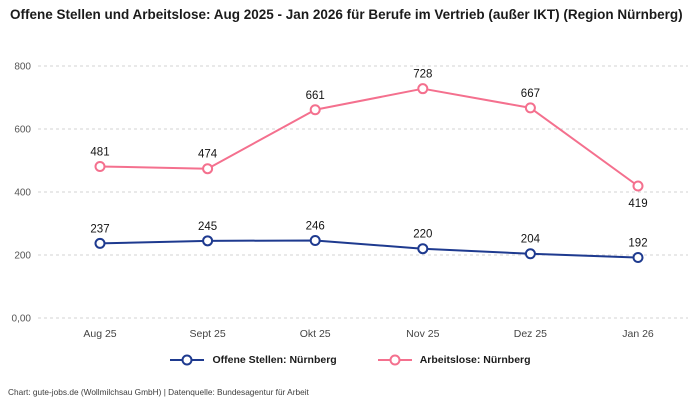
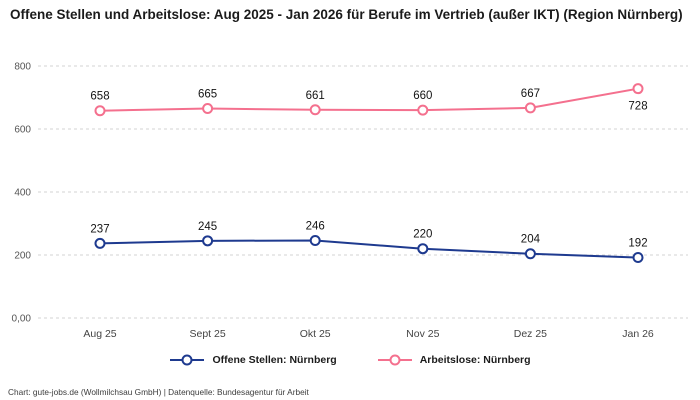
Arbeitslose: Nürnberg/Aug 25: 481 -> 658
Arbeitslose: Nürnberg/Sept 25: 474 -> 665
Arbeitslose: Nürnberg/Nov 25: 728 -> 660
Arbeitslose: Nürnberg/Jan 26: 419 -> 728
